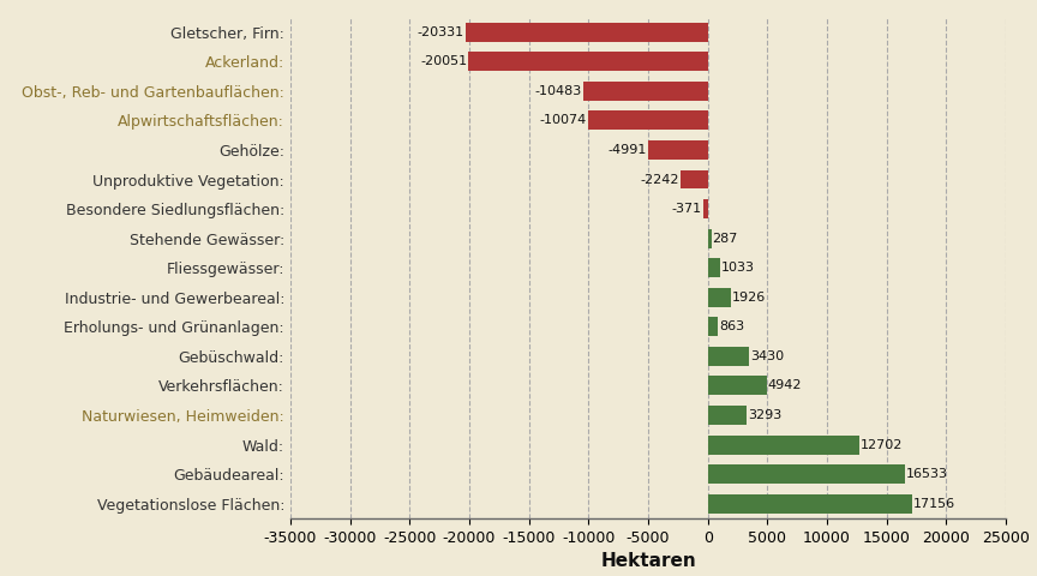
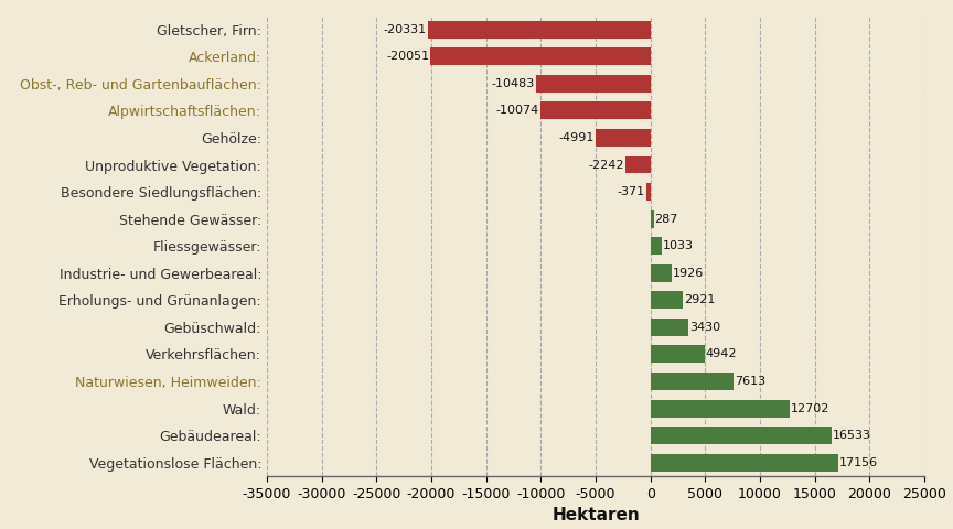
Erholungs- und Grünanlagen:: 863 -> 2921
Naturwiesen, Heimweiden:: 3293 -> 7613
